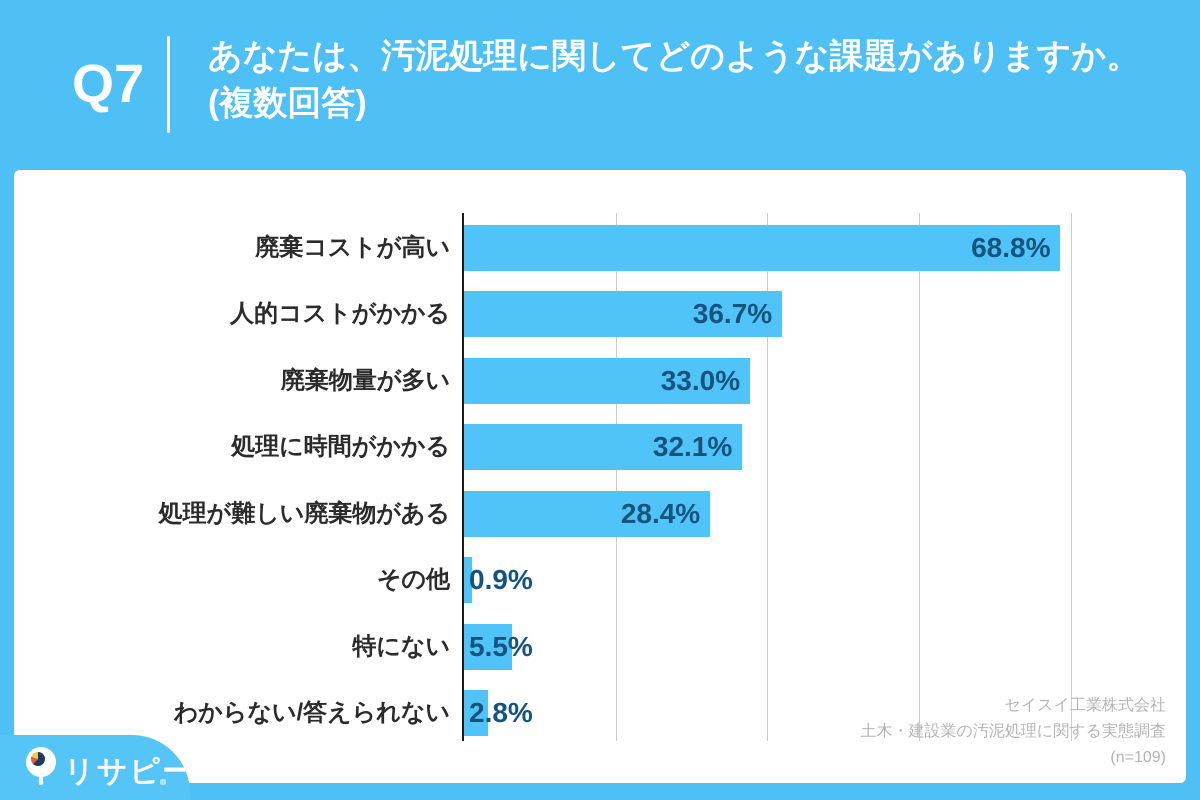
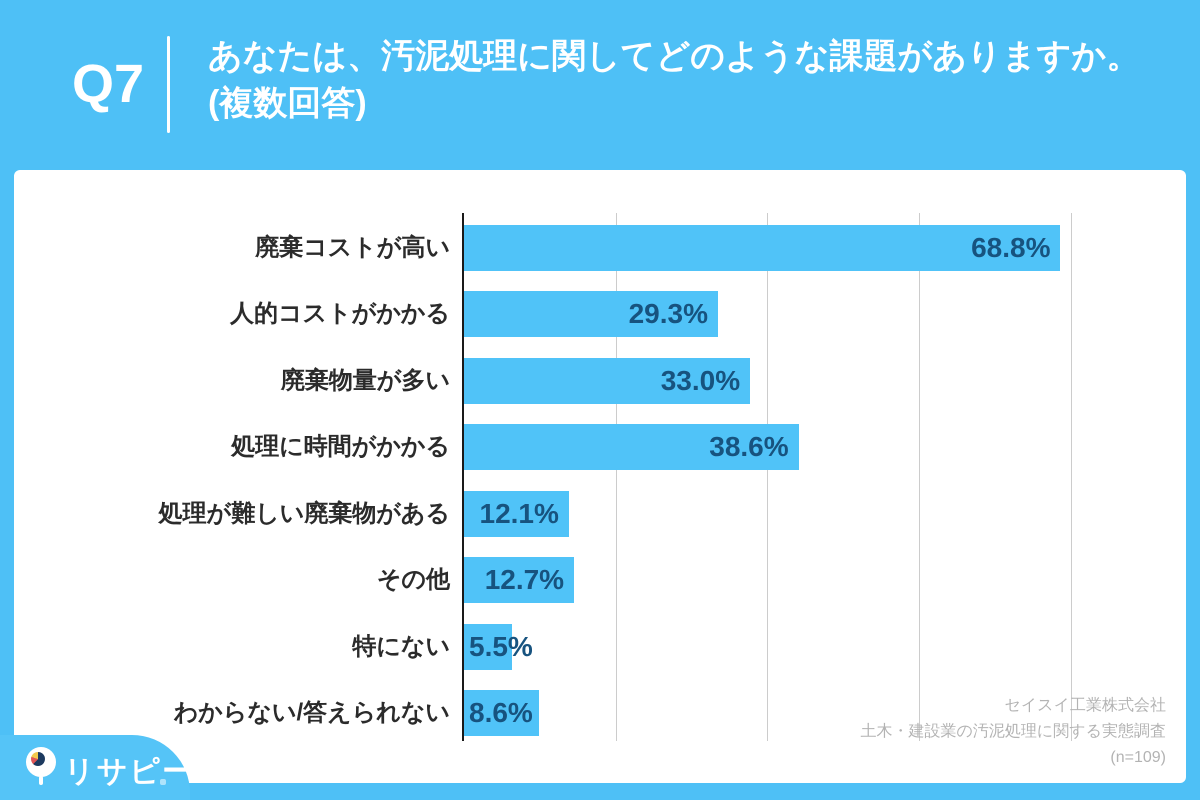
人的コストがかかる: 36.7% -> 29.3%
処理に時間がかかる: 32.1% -> 38.6%
処理が難しい廃棄物がある: 28.4% -> 12.1%
その他: 0.9% -> 12.7%
わからない/答えられない: 2.8% -> 8.6%
